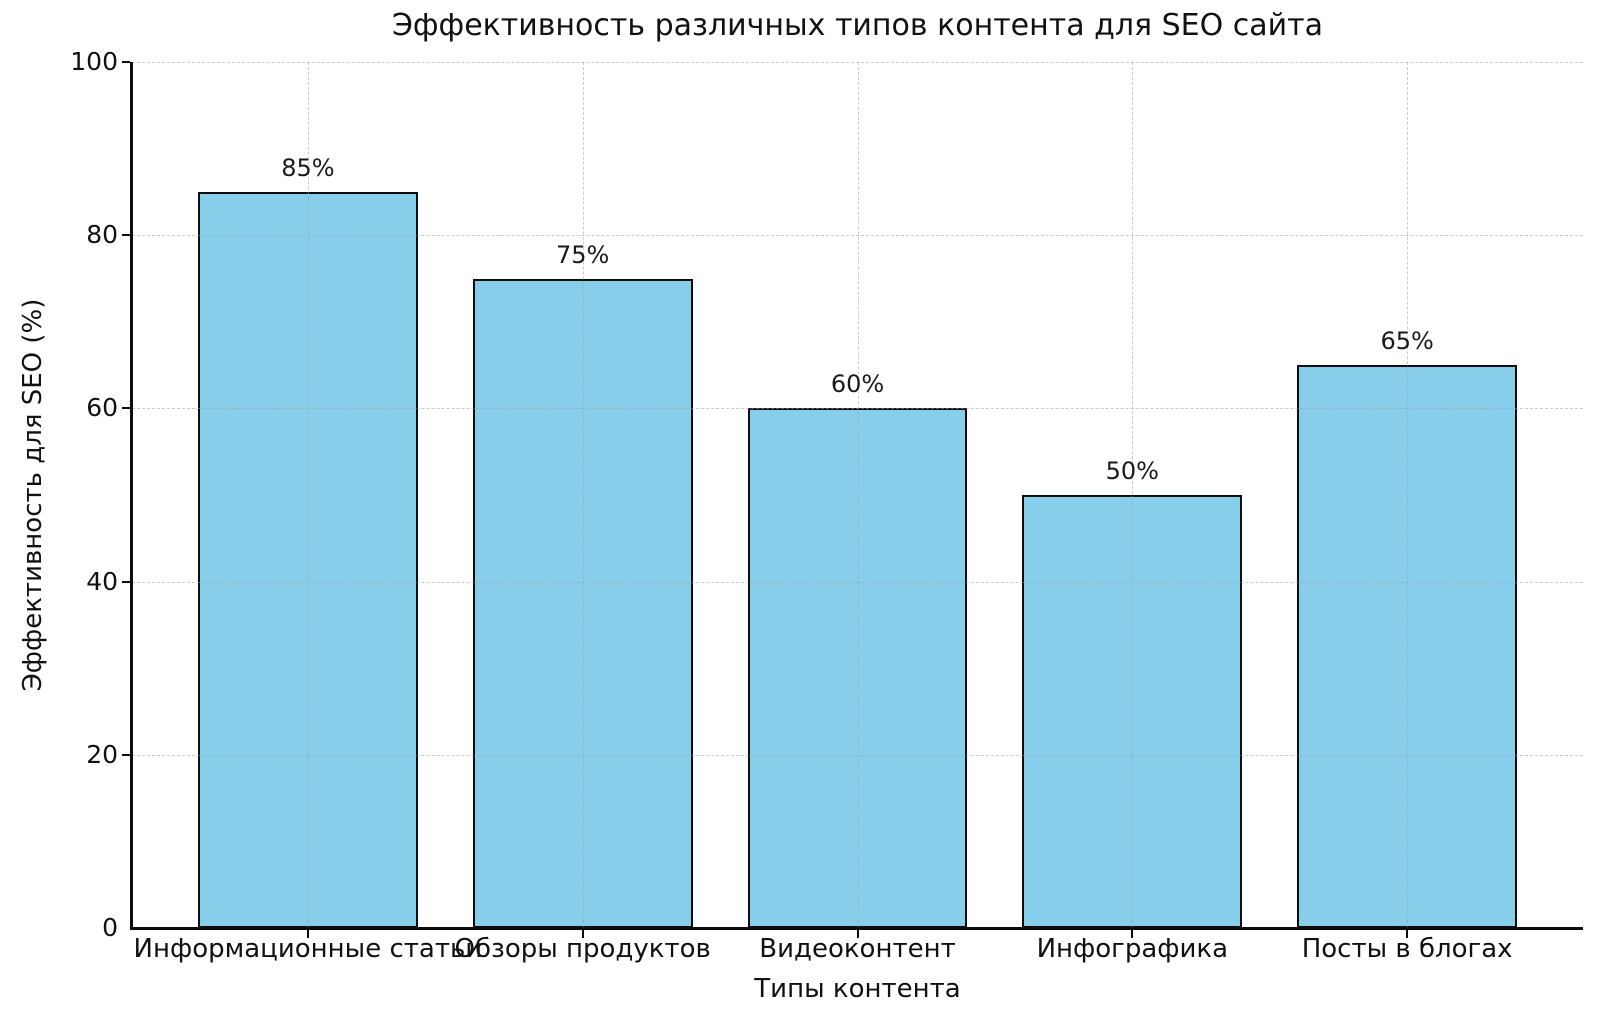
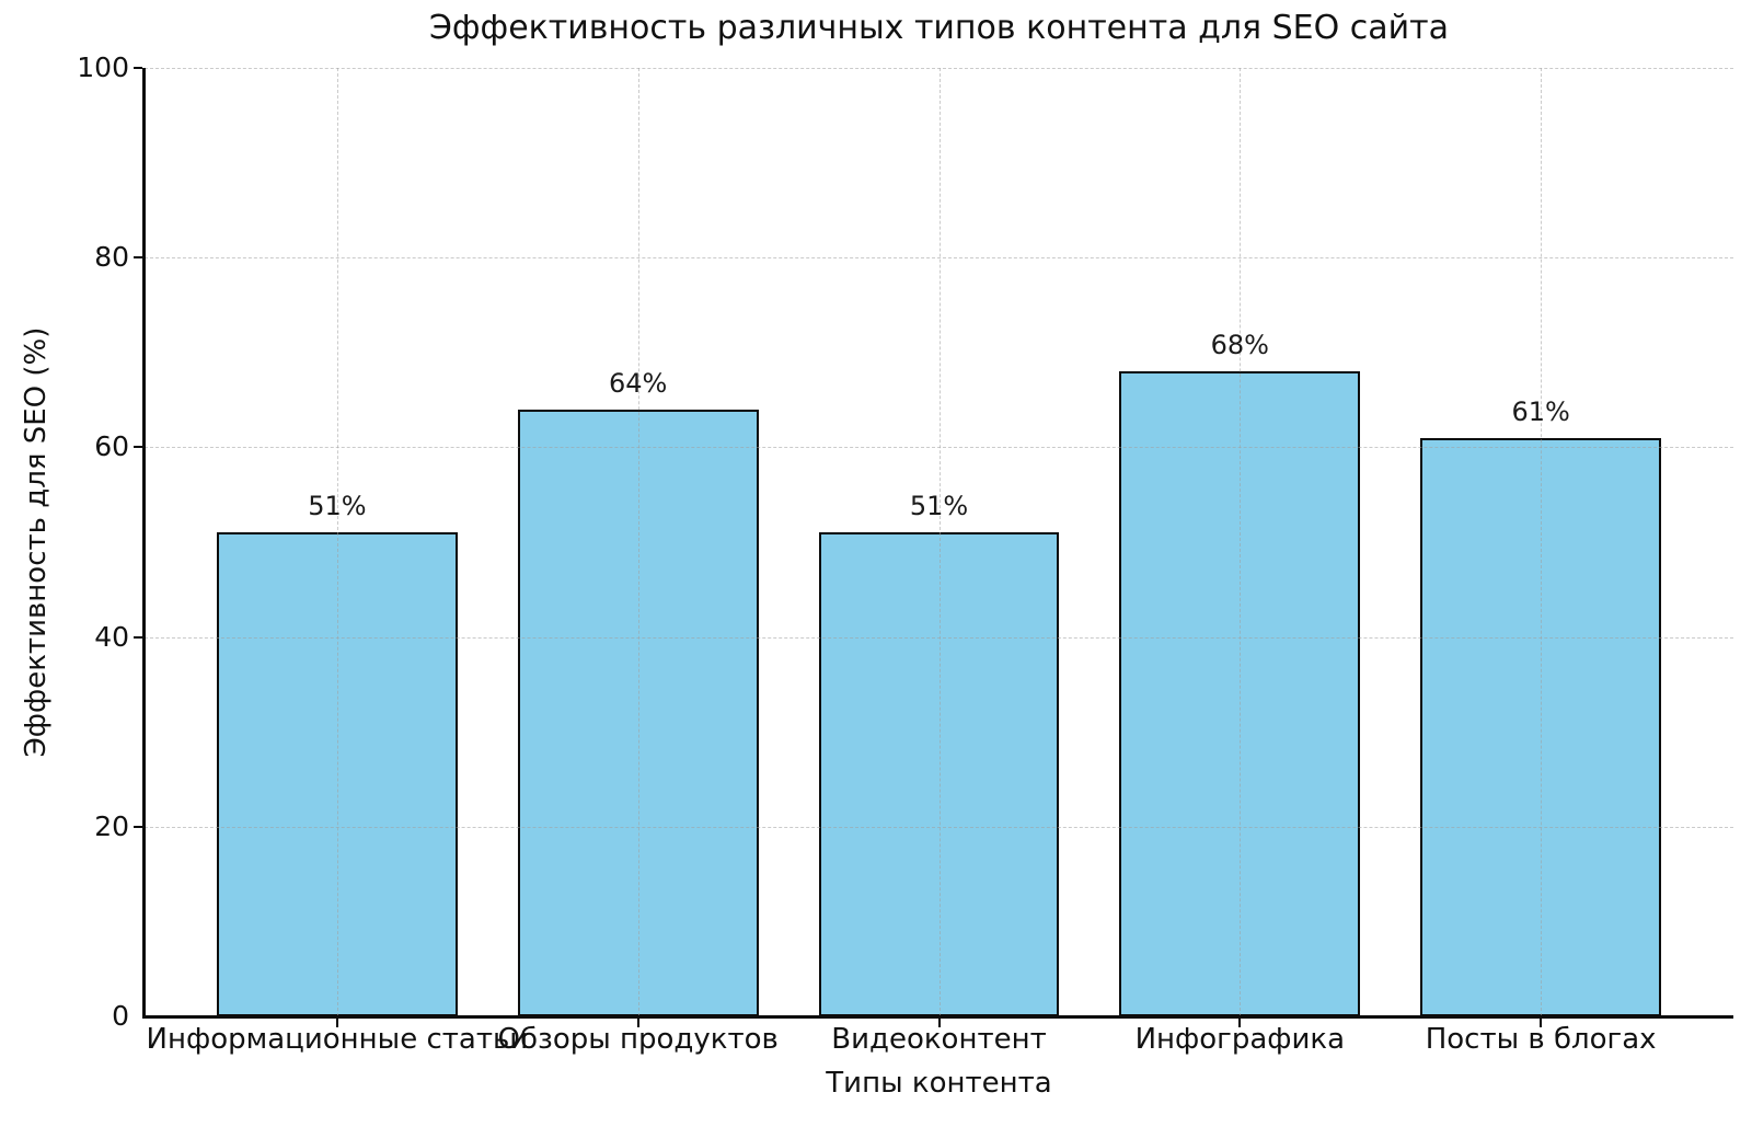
Информационные статьи: 85% -> 51%
Обзоры продуктов: 75% -> 64%
Видеоконтент: 60% -> 51%
Инфографика: 50% -> 68%
Посты в блогах: 65% -> 61%
